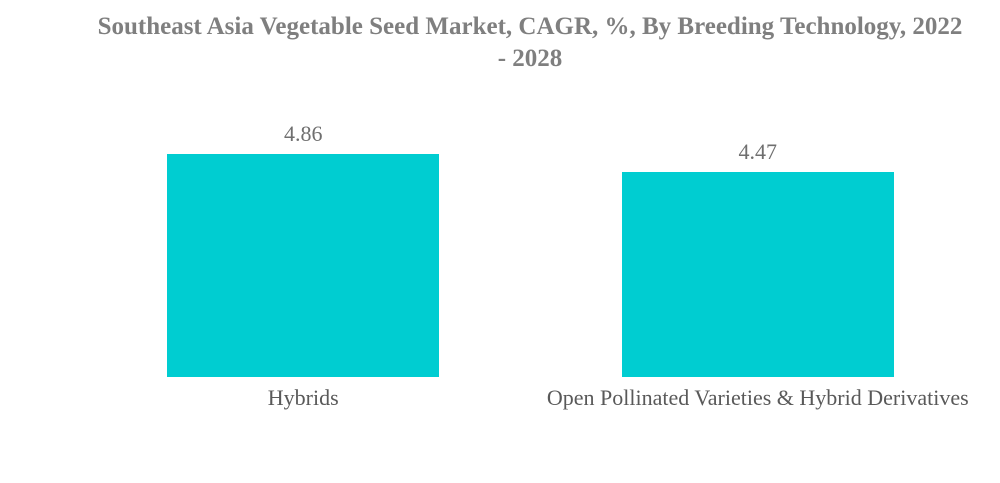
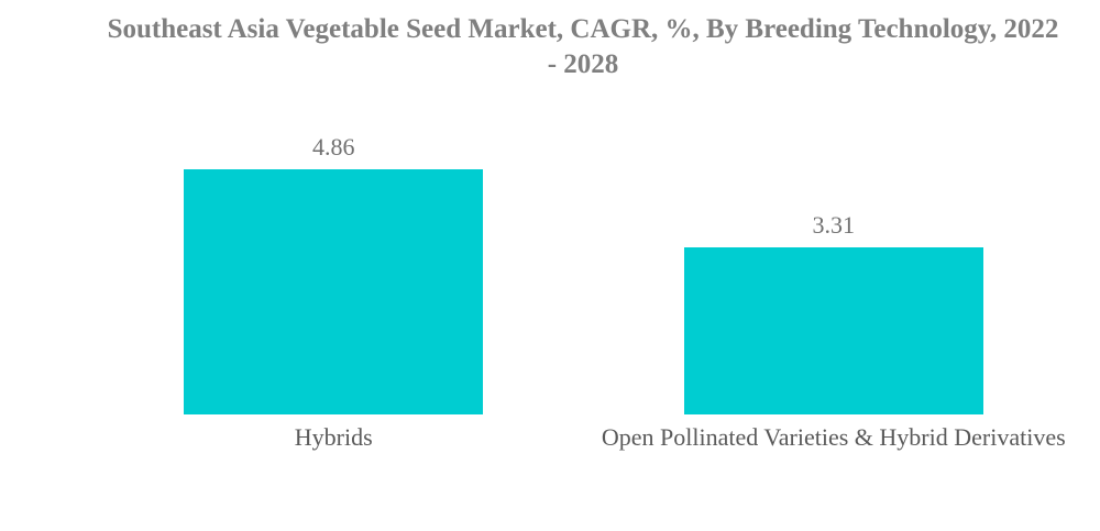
Open Pollinated Varieties & Hybrid Derivatives: 4.47 -> 3.31
